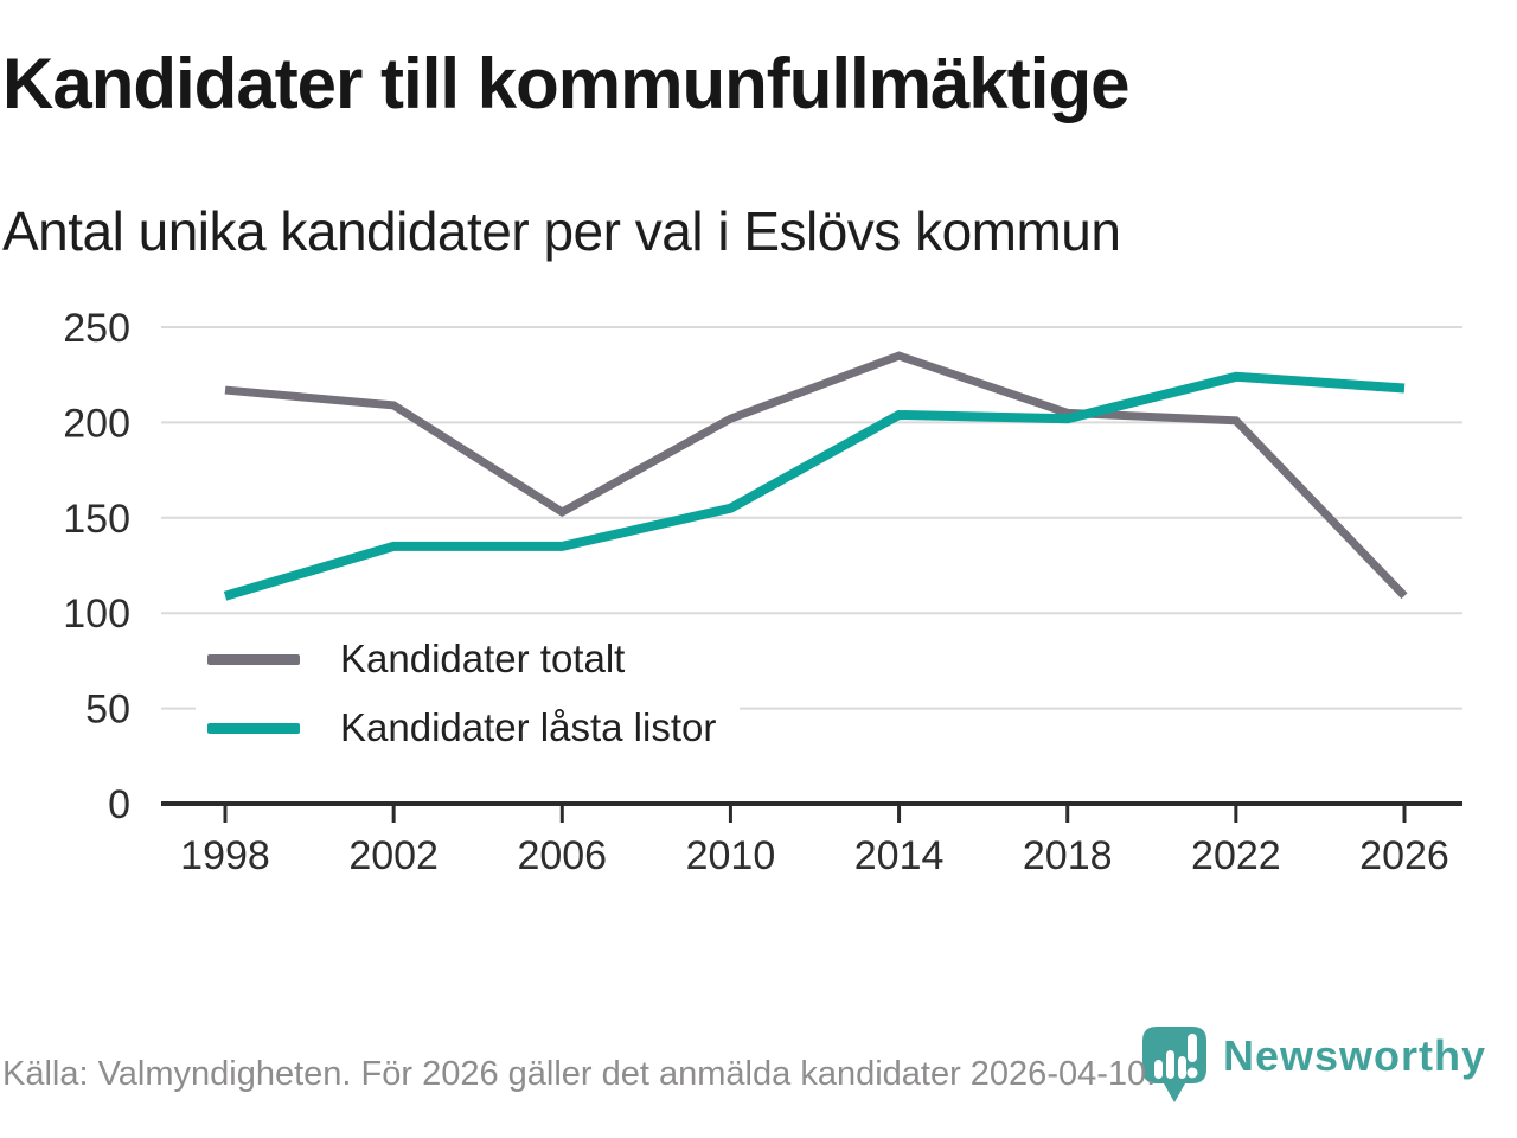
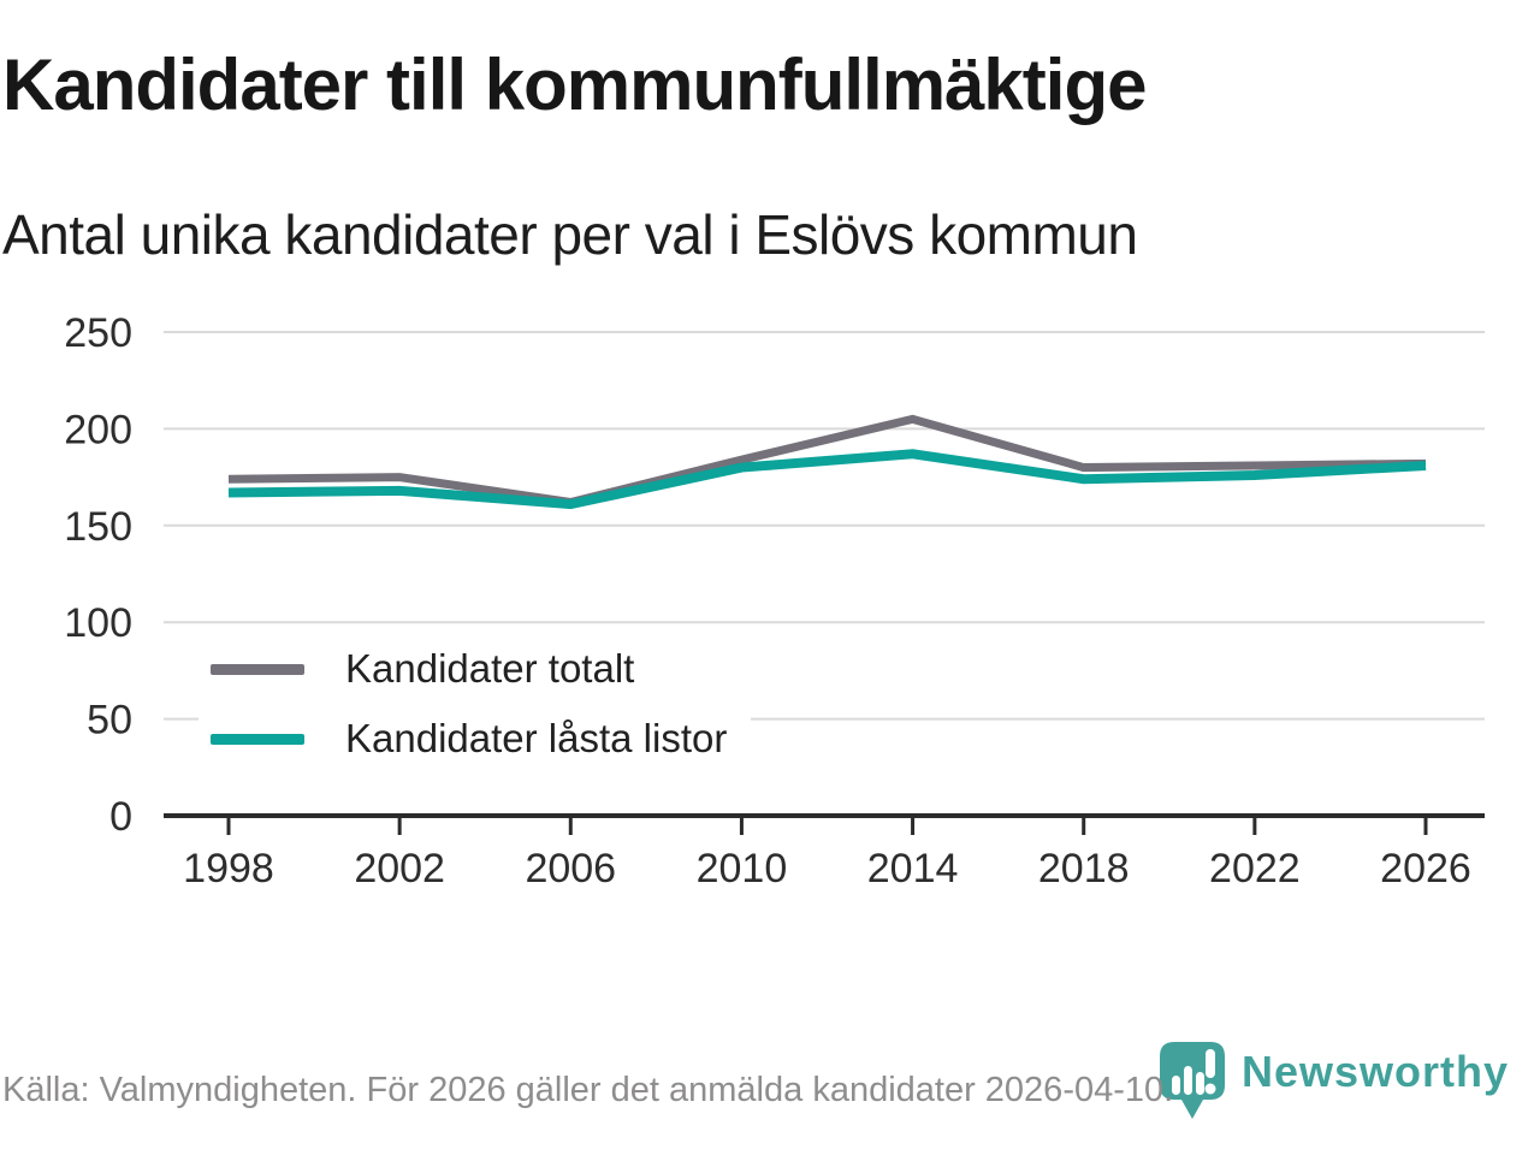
Kandidater totalt/1998: 217 -> 174
Kandidater låsta listor/1998: 109 -> 167
Kandidater totalt/2002: 209 -> 175
Kandidater låsta listor/2002: 135 -> 168
Kandidater totalt/2006: 153 -> 162
Kandidater låsta listor/2006: 135 -> 161
Kandidater totalt/2010: 202 -> 184
Kandidater låsta listor/2010: 155 -> 180
Kandidater totalt/2014: 235 -> 205
Kandidater låsta listor/2014: 204 -> 187
Kandidater totalt/2018: 205 -> 180
Kandidater låsta listor/2018: 202 -> 174
Kandidater totalt/2022: 201 -> 181
Kandidater låsta listor/2022: 224 -> 176
Kandidater totalt/2026: 109 -> 182
Kandidater låsta listor/2026: 218 -> 181
